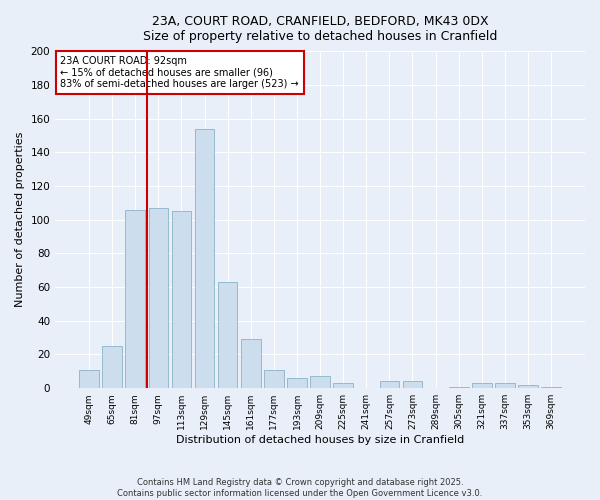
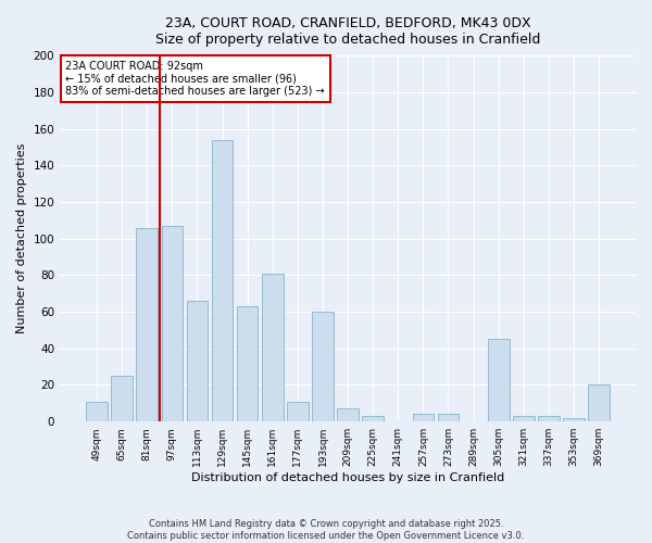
113sqm: 105 -> 66
161sqm: 29 -> 81
193sqm: 6 -> 60
305sqm: 1 -> 45
369sqm: 1 -> 20
